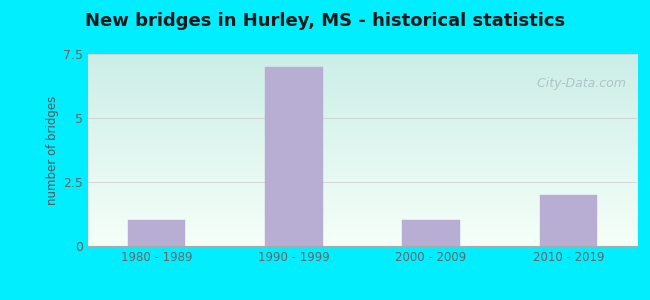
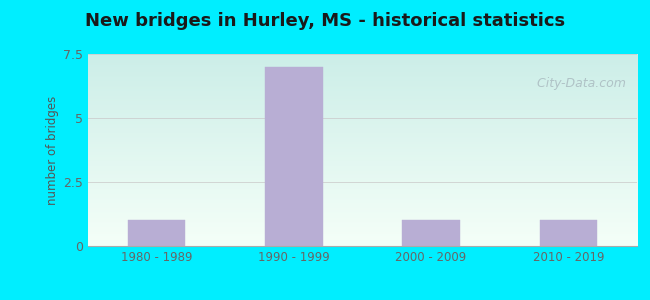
2010 - 2019: 2 -> 1
